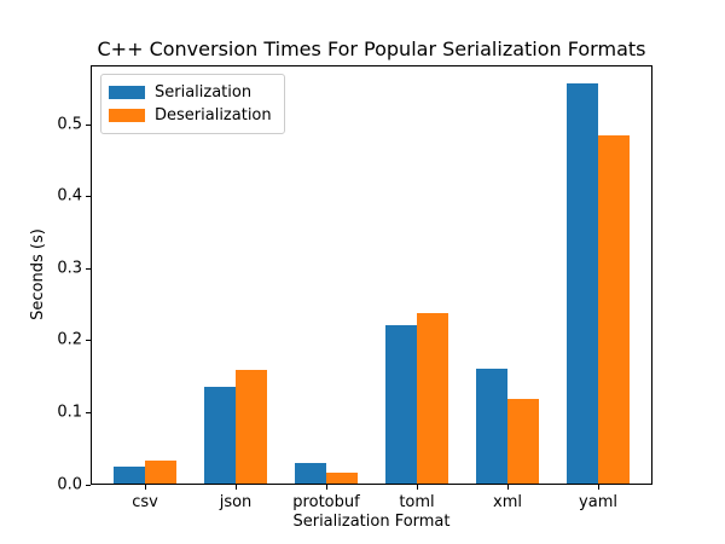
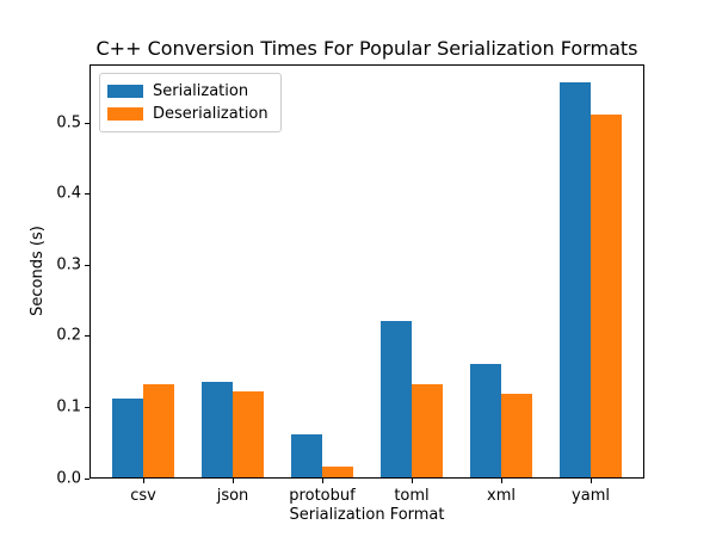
Serialization/csv: 0.02 -> 0.11
Deserialization/csv: 0.03 -> 0.13
Deserialization/json: 0.16 -> 0.12
Serialization/protobuf: 0.03 -> 0.06
Deserialization/toml: 0.24 -> 0.13
Deserialization/yaml: 0.48 -> 0.51
